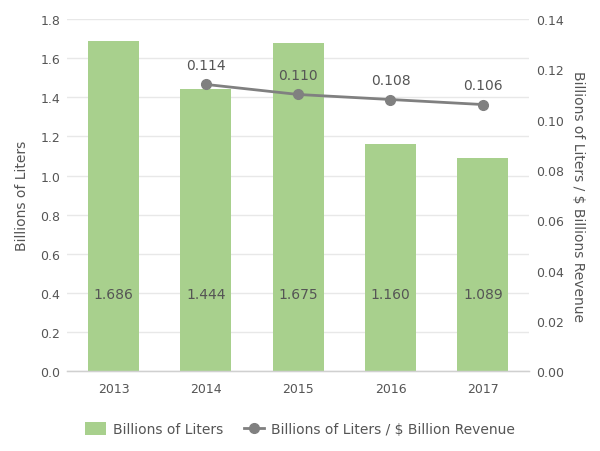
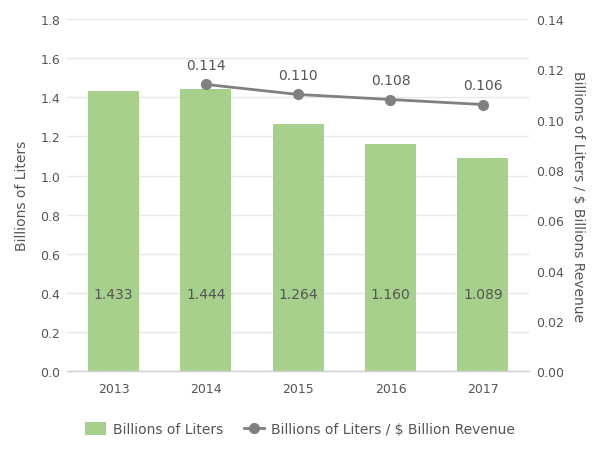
Billions of Liters/2013: 1.686 -> 1.433
Billions of Liters/2015: 1.675 -> 1.264
